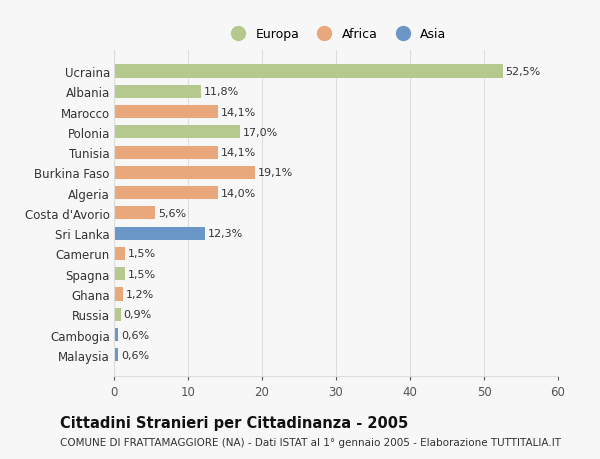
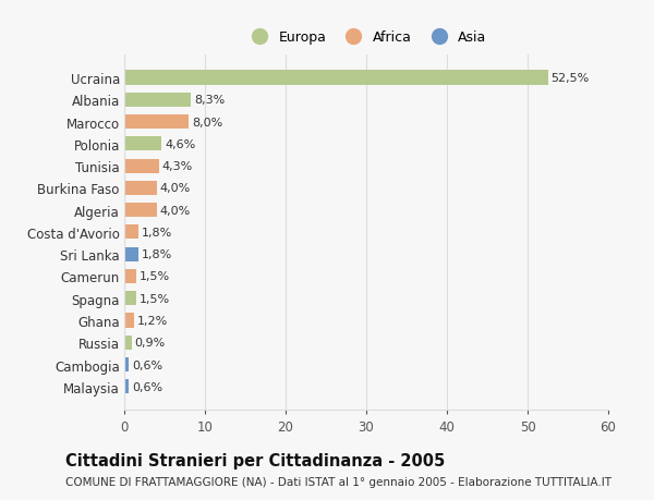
Albania: 11,8% -> 8,3%
Marocco: 14,1% -> 8,0%
Polonia: 17,0% -> 4,6%
Tunisia: 14,1% -> 4,3%
Burkina Faso: 19,1% -> 4,0%
Algeria: 14,0% -> 4,0%
Costa d'Avorio: 5,6% -> 1,8%
Sri Lanka: 12,3% -> 1,8%
